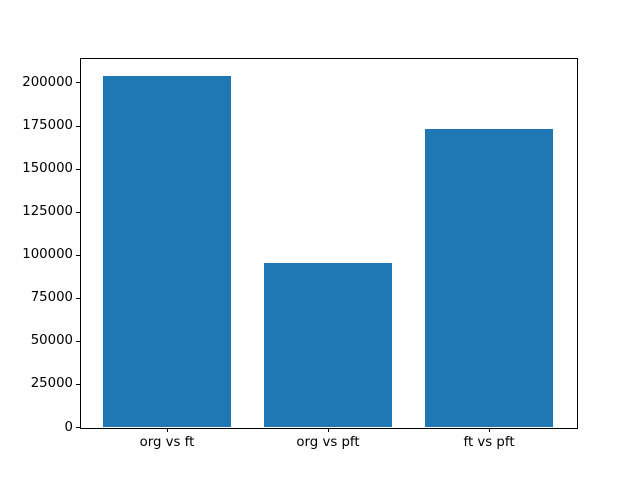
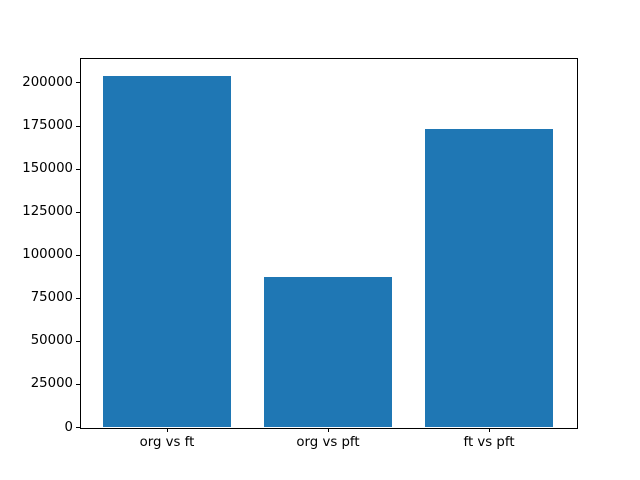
org vs pft: 95000 -> 87000
